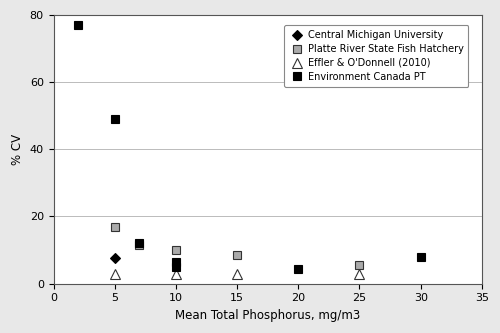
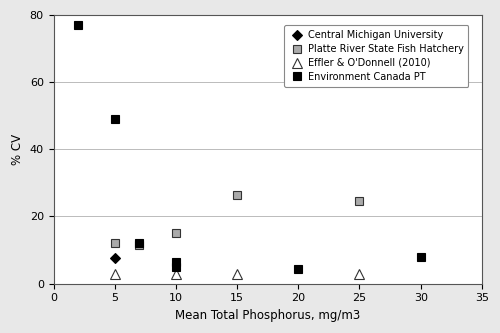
Platte River State Fish Hatchery/5: 17.0 -> 12.0
Platte River State Fish Hatchery/10: 10.0 -> 15.0
Platte River State Fish Hatchery/15: 8.5 -> 26.5
Platte River State Fish Hatchery/25: 5.5 -> 24.5
